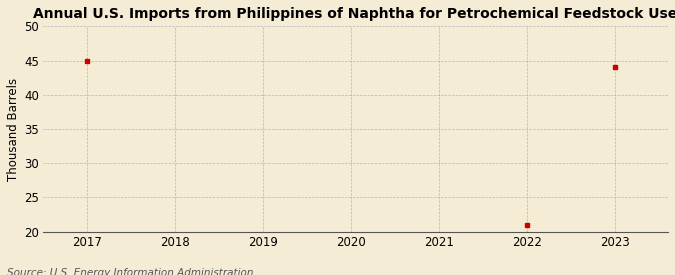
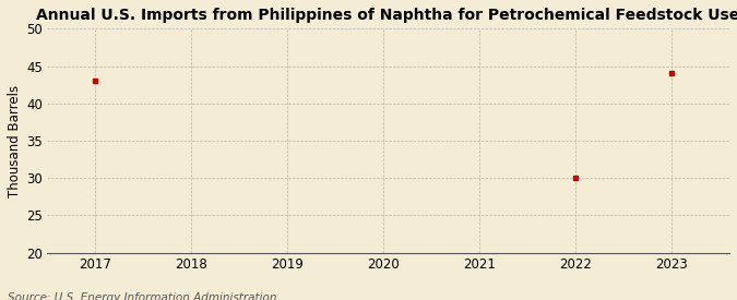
2017: 45 -> 43
2022: 21 -> 30
